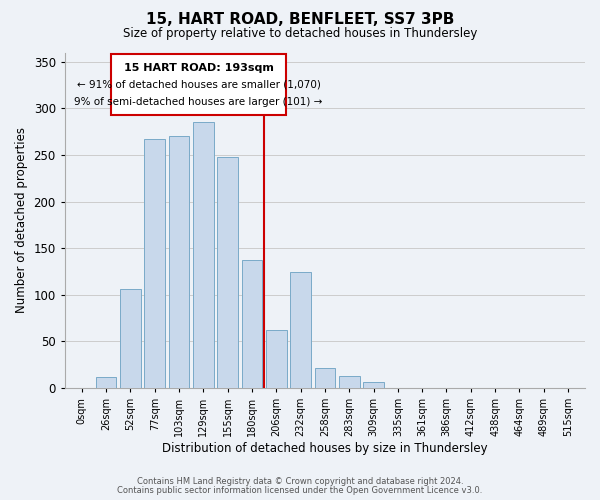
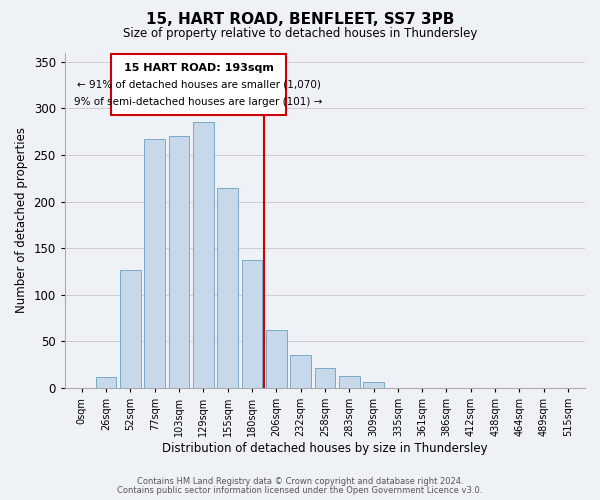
52sqm: 106 -> 127
155sqm: 248 -> 215
232sqm: 124 -> 35
